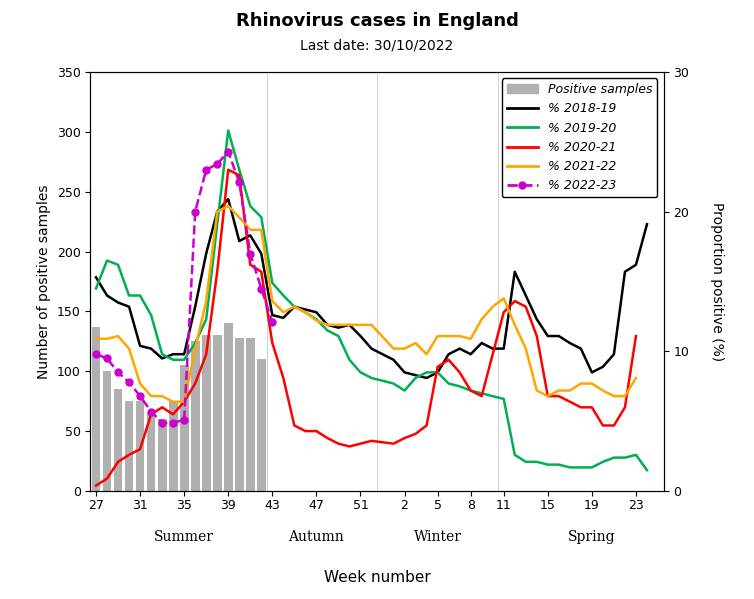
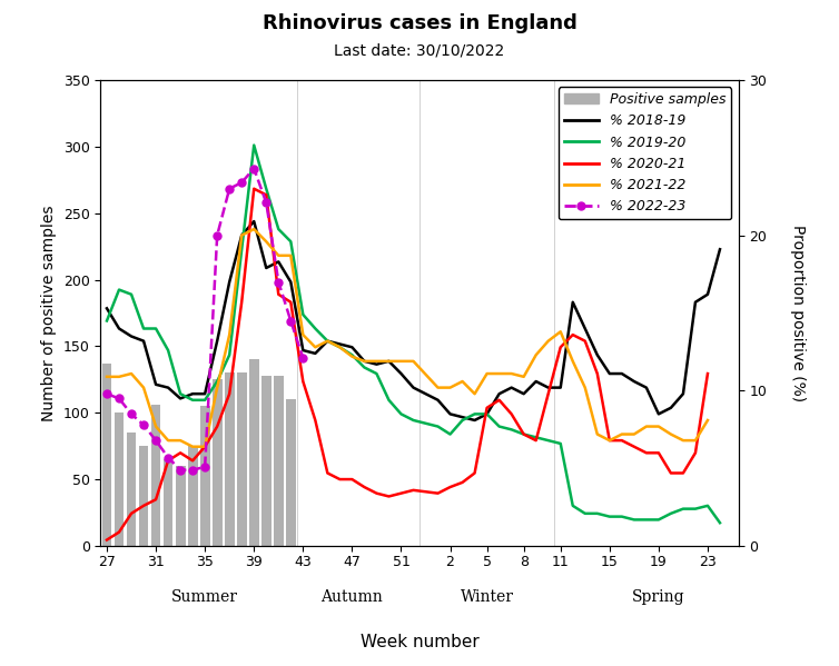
Positive samples/31: 75 -> 106
